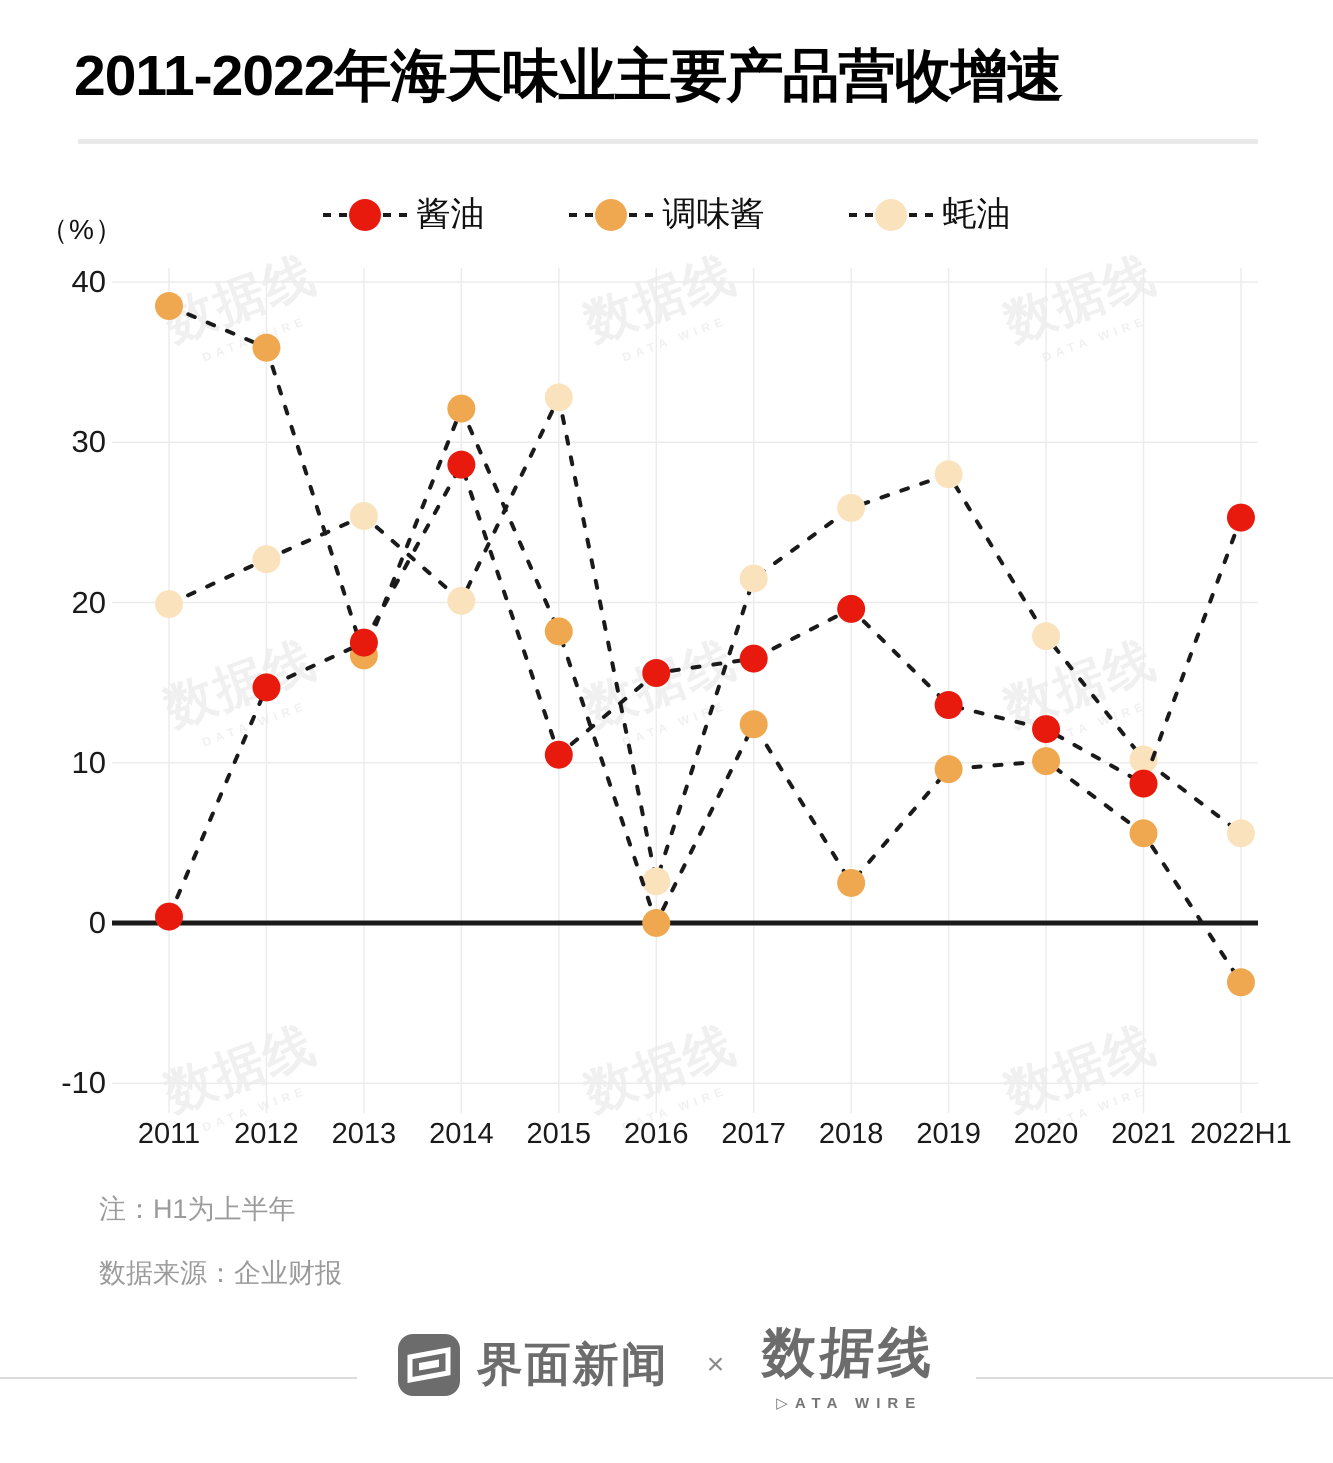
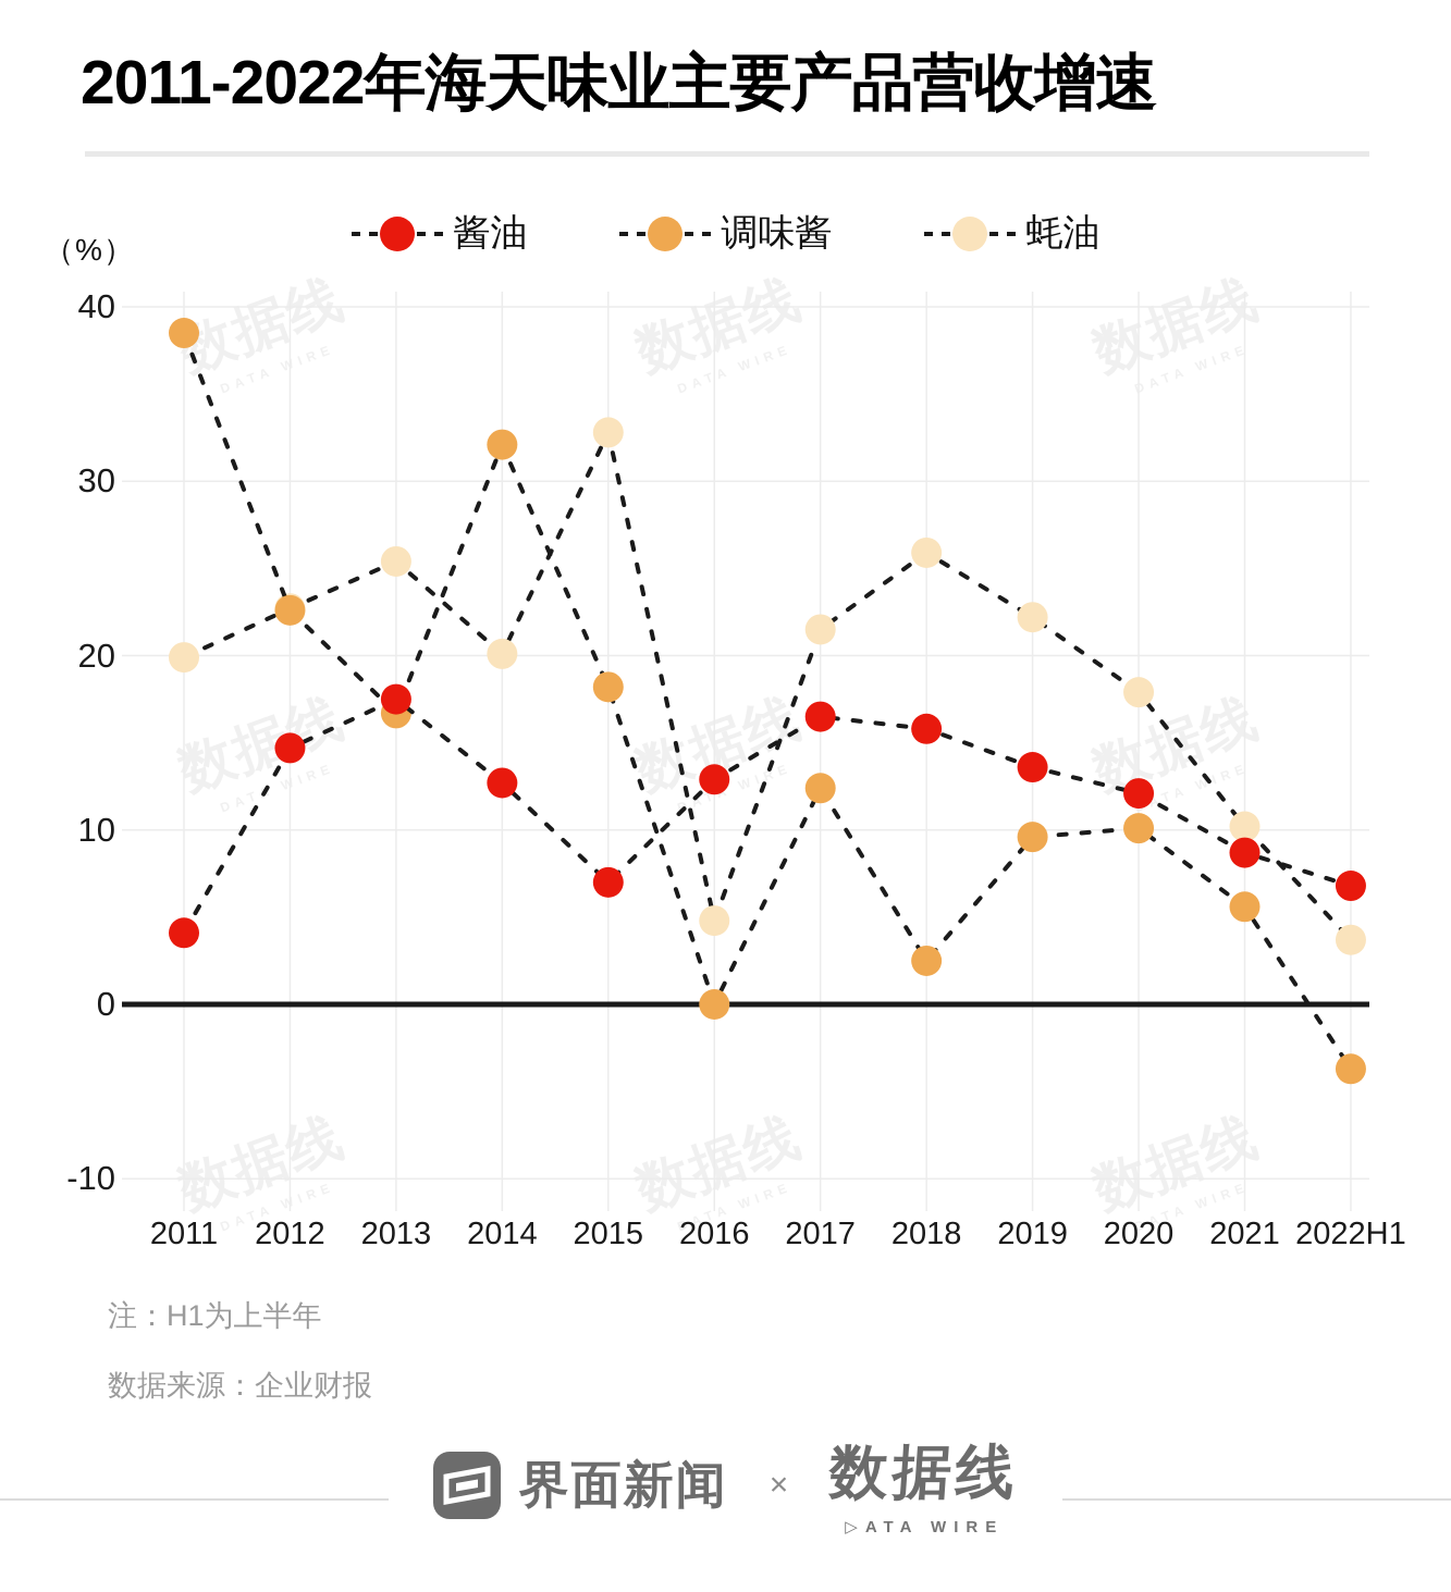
酱油/2011: 0.4 -> 4.1
调味酱/2012: 35.9 -> 22.6
酱油/2014: 28.6 -> 12.7
酱油/2015: 10.5 -> 7.0
酱油/2016: 15.6 -> 12.9
蚝油/2016: 2.6 -> 4.8
酱油/2018: 19.6 -> 15.8
蚝油/2019: 28.0 -> 22.2
酱油/2022H1: 25.3 -> 6.8
蚝油/2022H1: 5.6 -> 3.7
